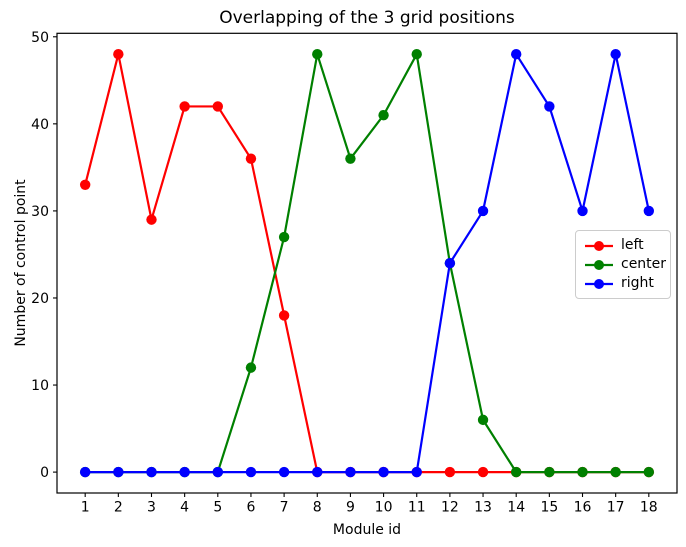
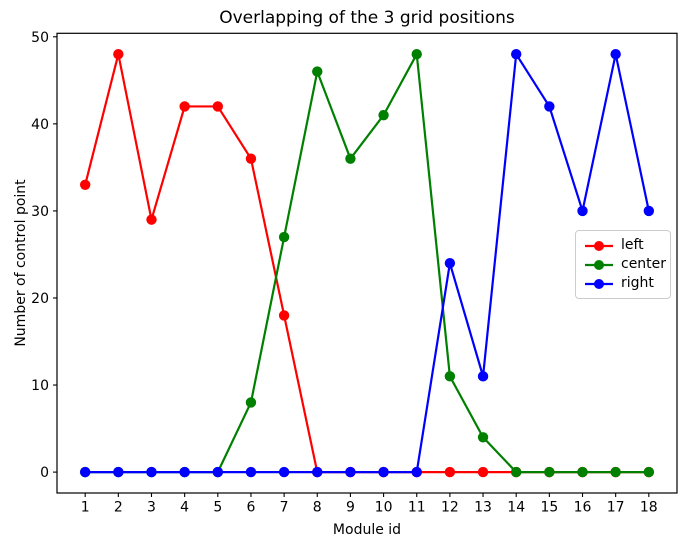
center/6: 12 -> 8
center/8: 48 -> 46
center/12: 24 -> 11
center/13: 6 -> 4
right/13: 30 -> 11
